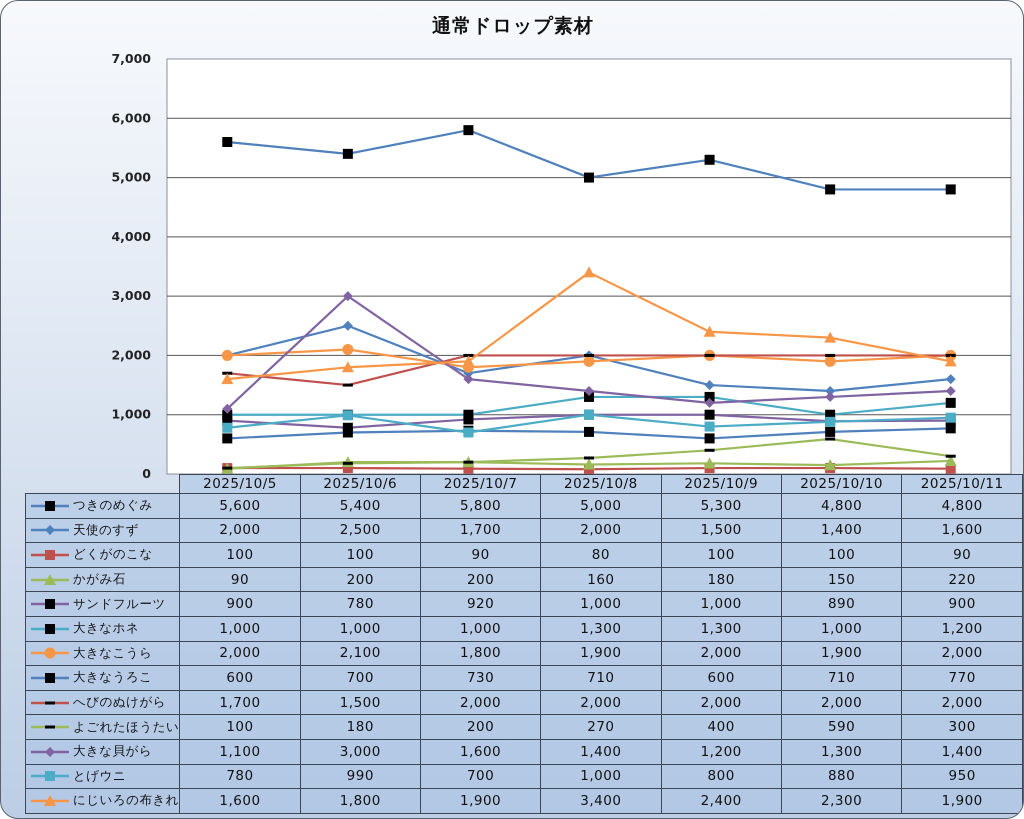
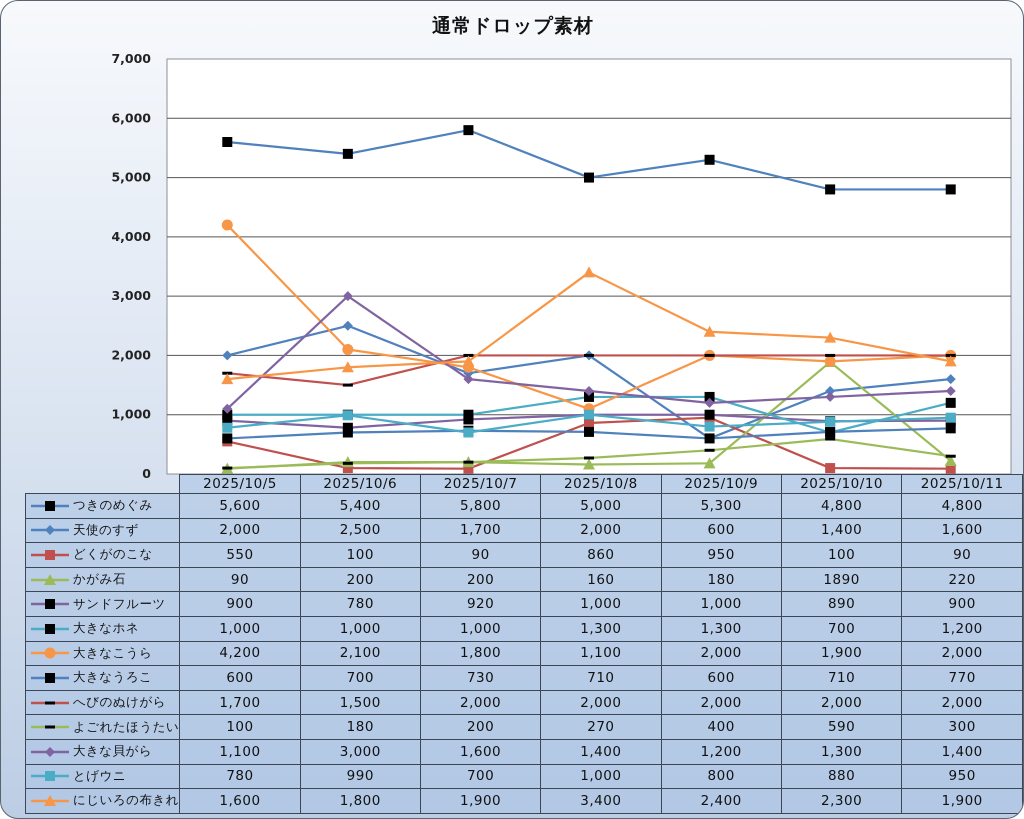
どくがのこな/2025/10/5: 100 -> 550
大きなこうら/2025/10/5: 2,000 -> 4,200
どくがのこな/2025/10/8: 80 -> 860
大きなこうら/2025/10/8: 1,900 -> 1,100
天使のすず/2025/10/9: 1,500 -> 600
どくがのこな/2025/10/9: 100 -> 950
かがみ石/2025/10/10: 150 -> 1890
大きなホネ/2025/10/10: 1,000 -> 700
